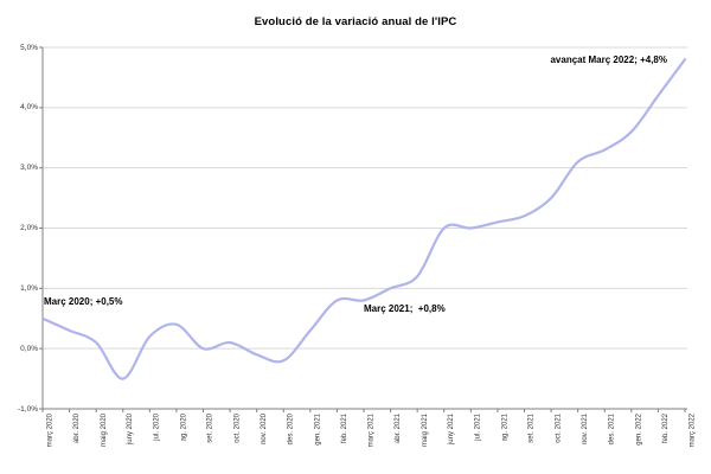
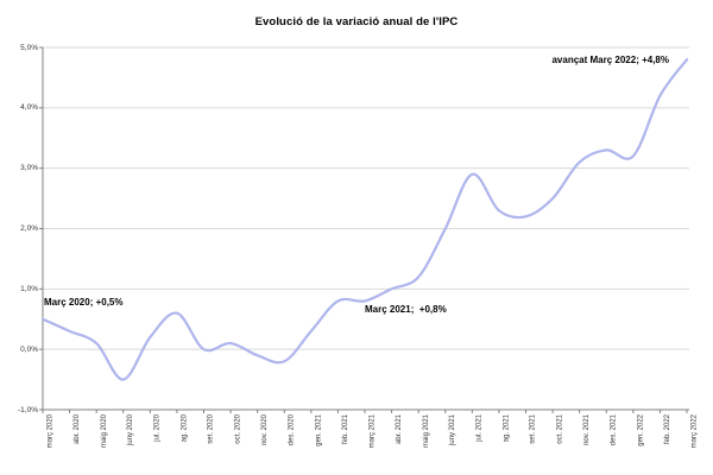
ag. 2020: 0,4% -> 0,6%
jul. 2021: 2,0% -> 2,9%
ag. 2021: 2,1% -> 2,3%
gen. 2022: 3,6% -> 3,2%
